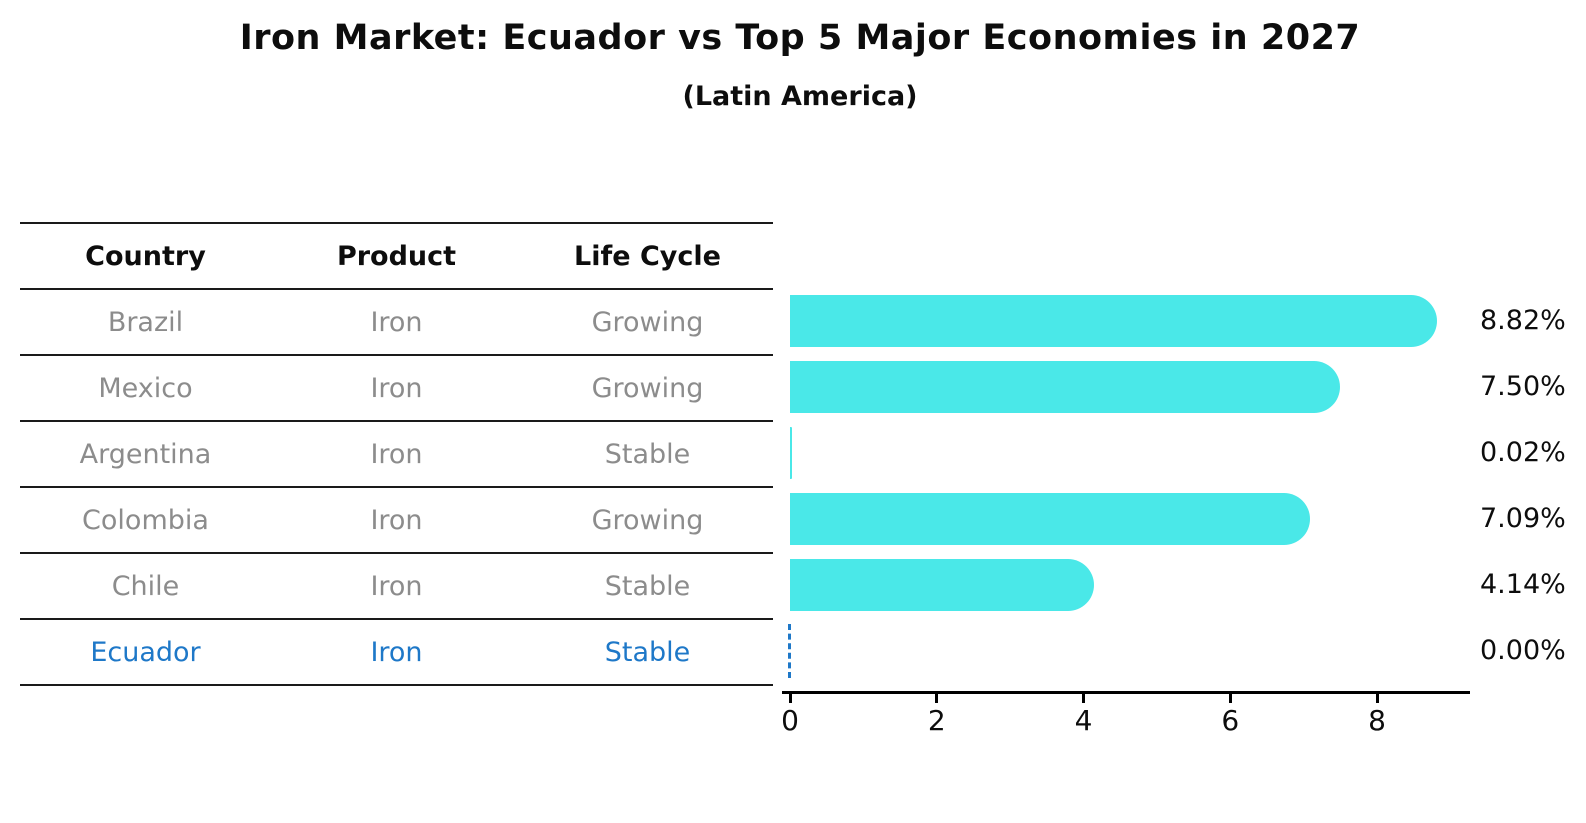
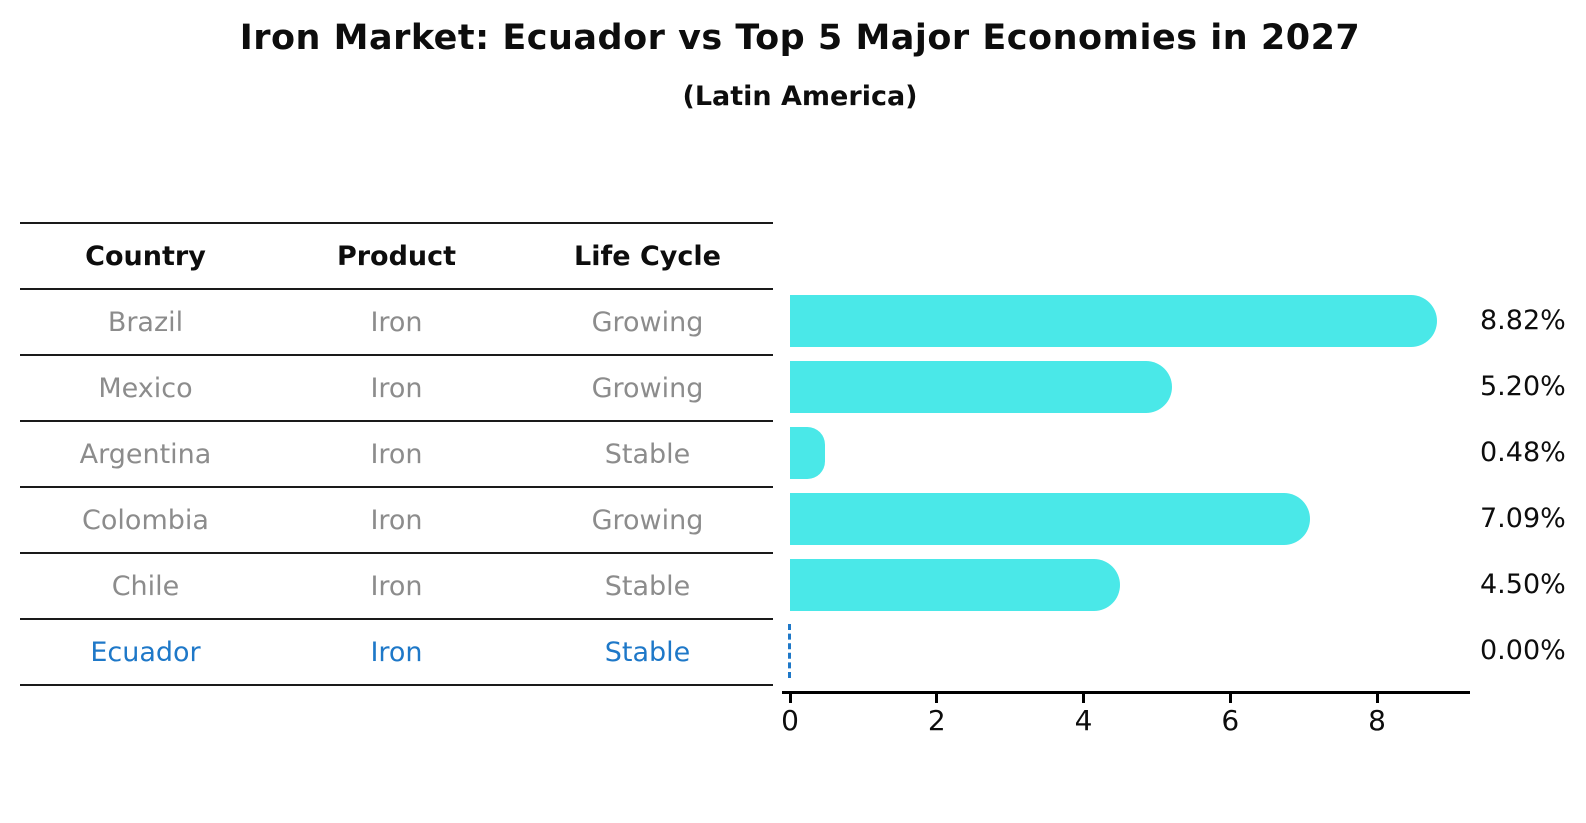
Mexico: 7.50% -> 5.20%
Argentina: 0.02% -> 0.48%
Chile: 4.14% -> 4.50%
